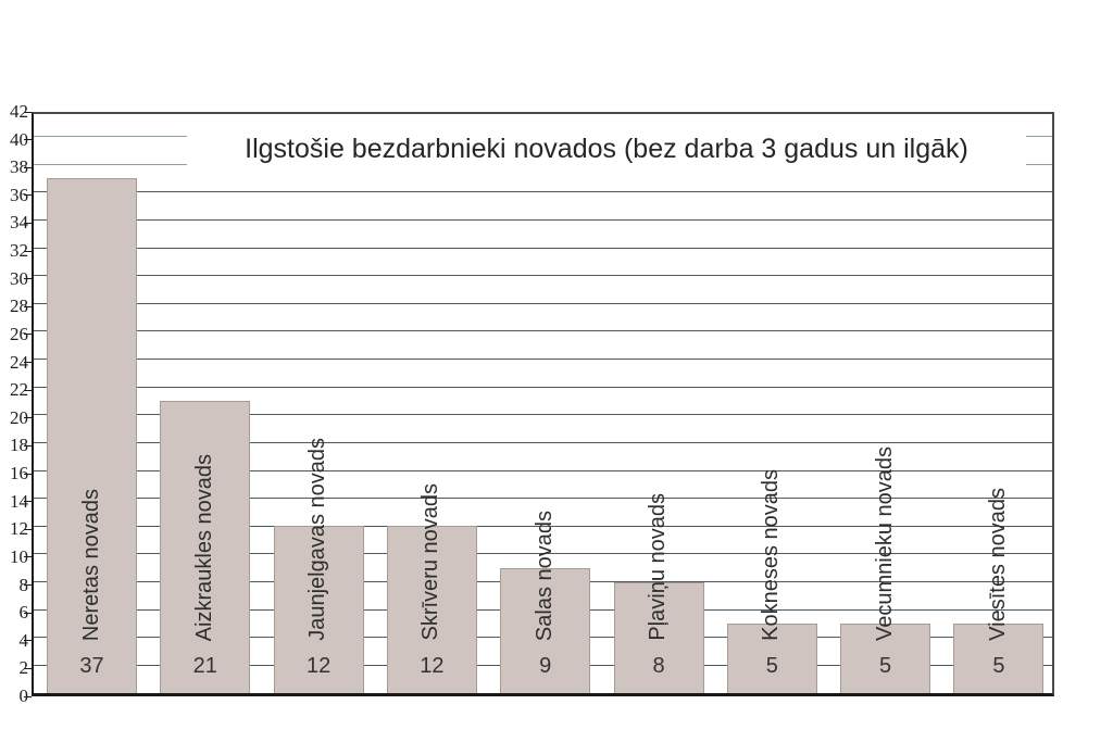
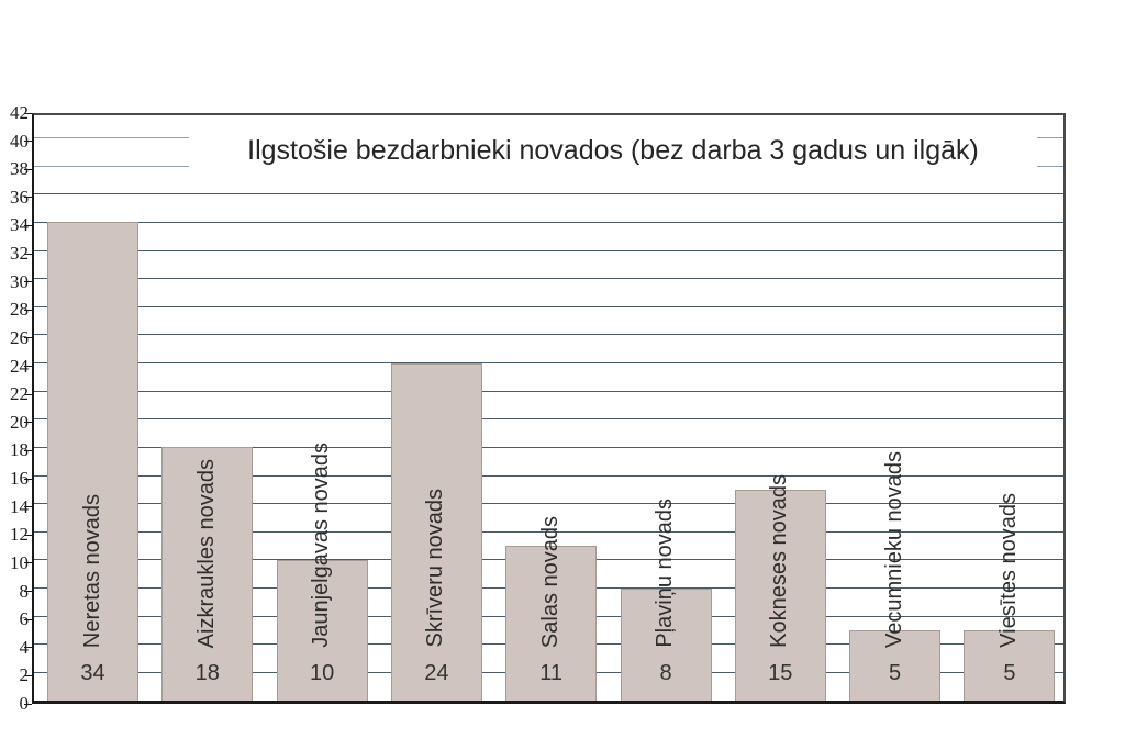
Neretas novads: 37 -> 34
Aizkraukles novads: 21 -> 18
Jaunjelgavas novads: 12 -> 10
Skrīveru novads: 12 -> 24
Salas novads: 9 -> 11
Kokneses novads: 5 -> 15
